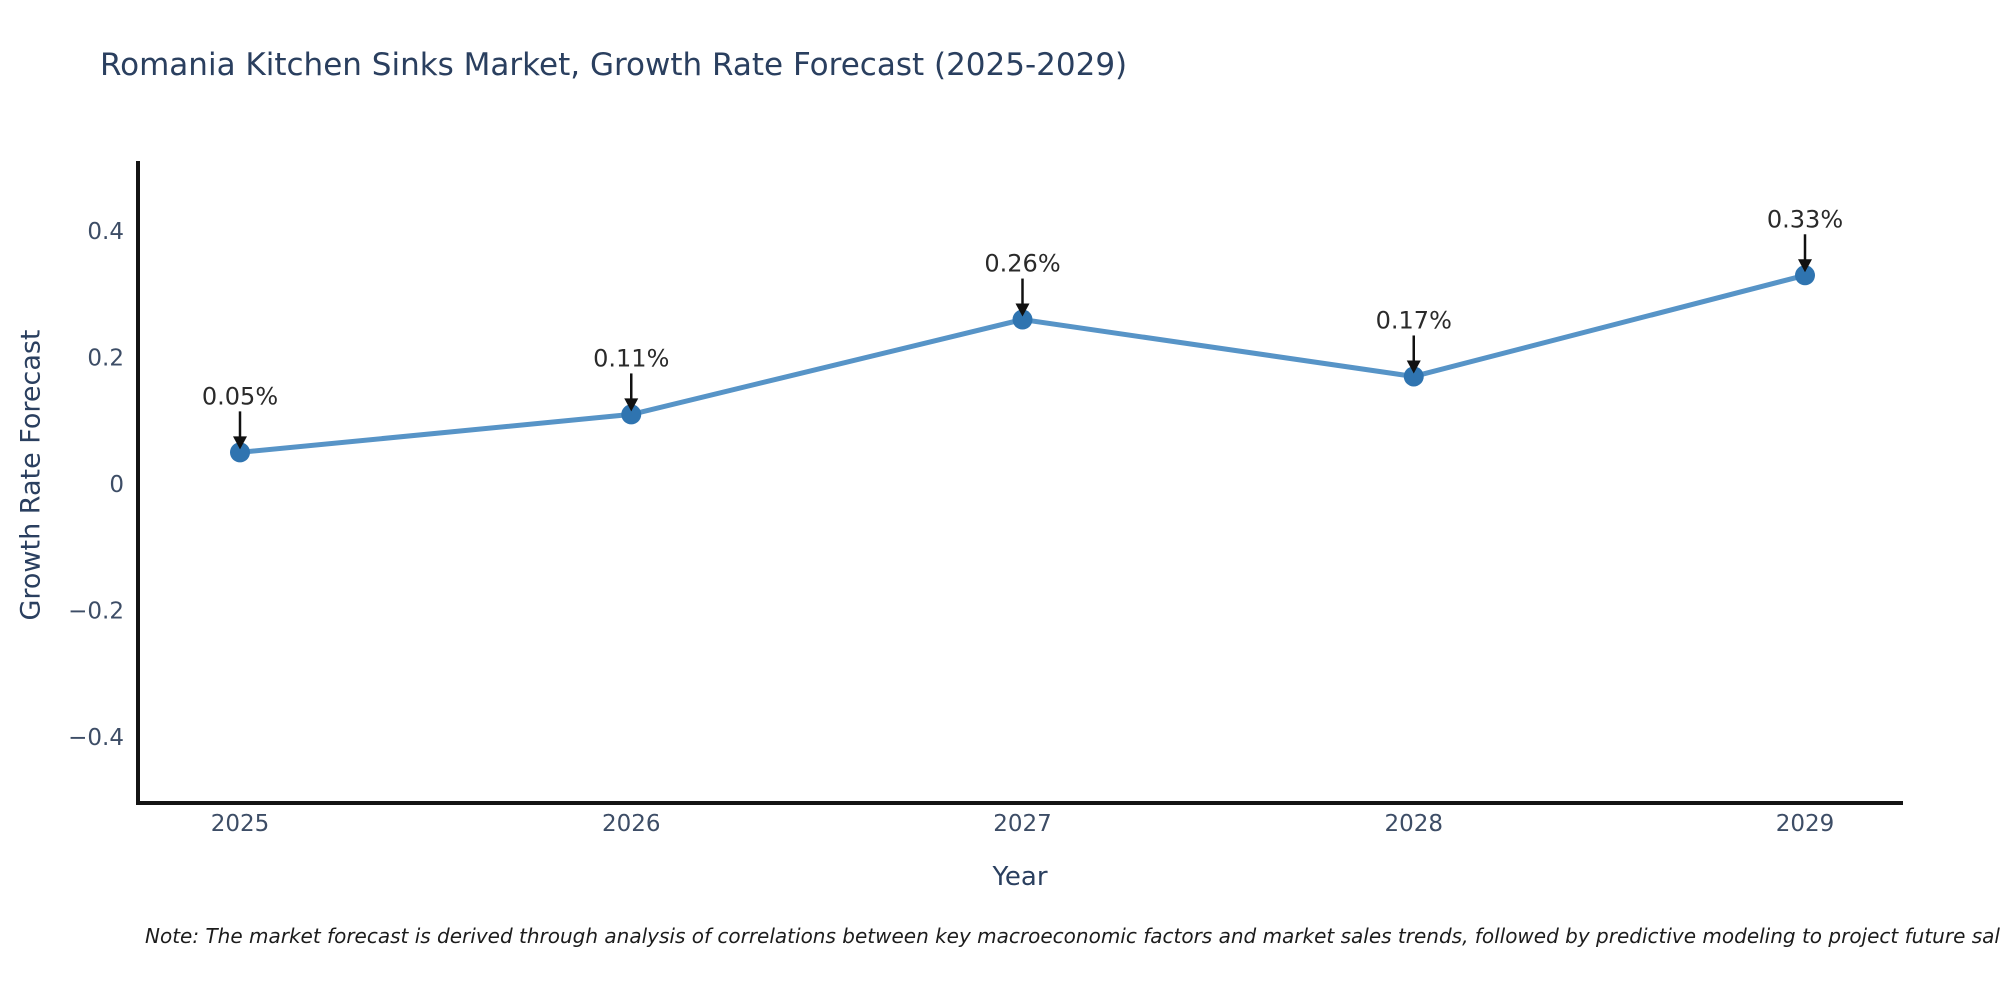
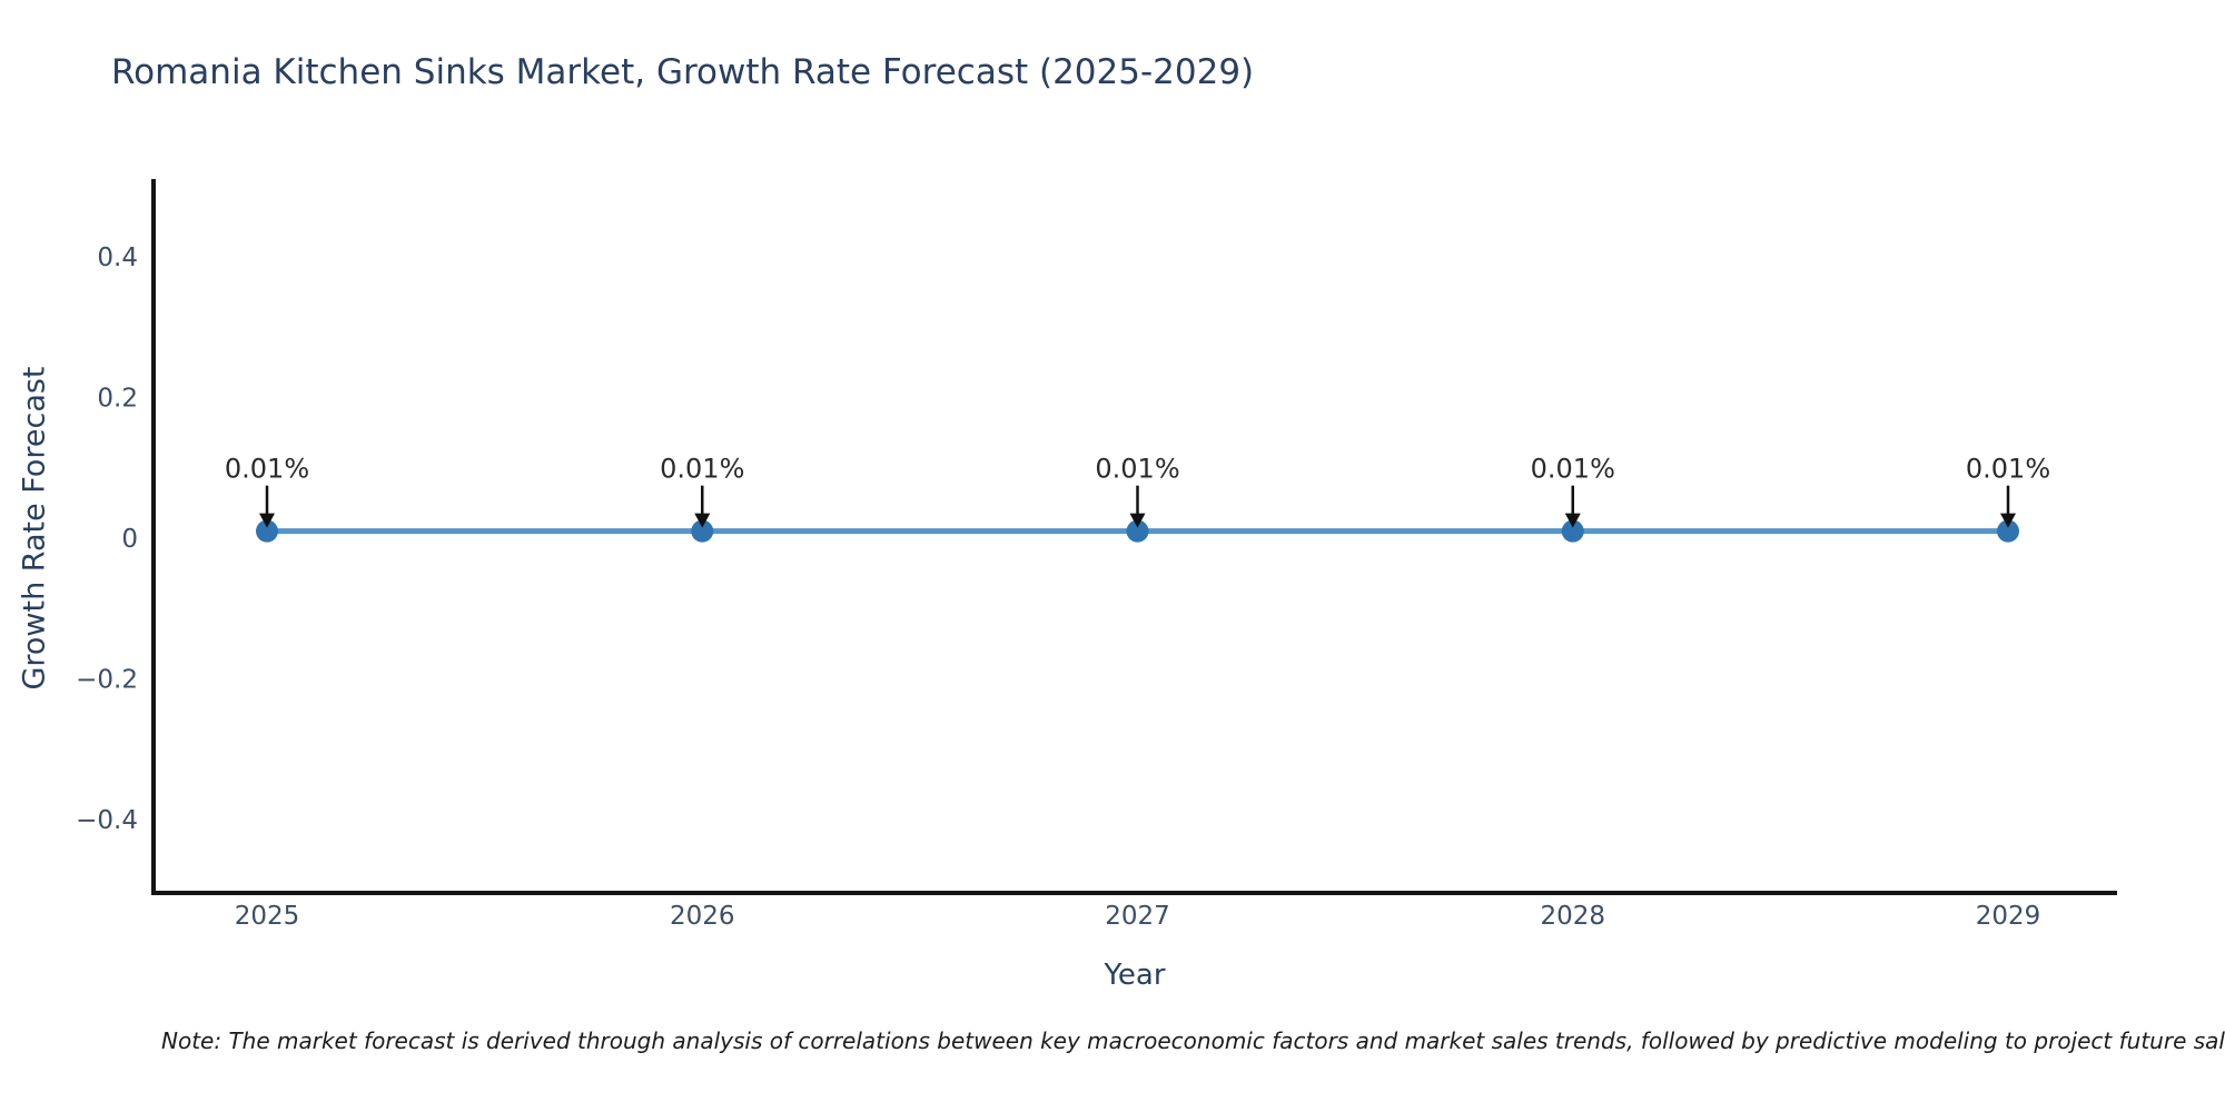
2025: 0.05% -> 0.01%
2026: 0.11% -> 0.01%
2027: 0.26% -> 0.01%
2028: 0.17% -> 0.01%
2029: 0.33% -> 0.01%
